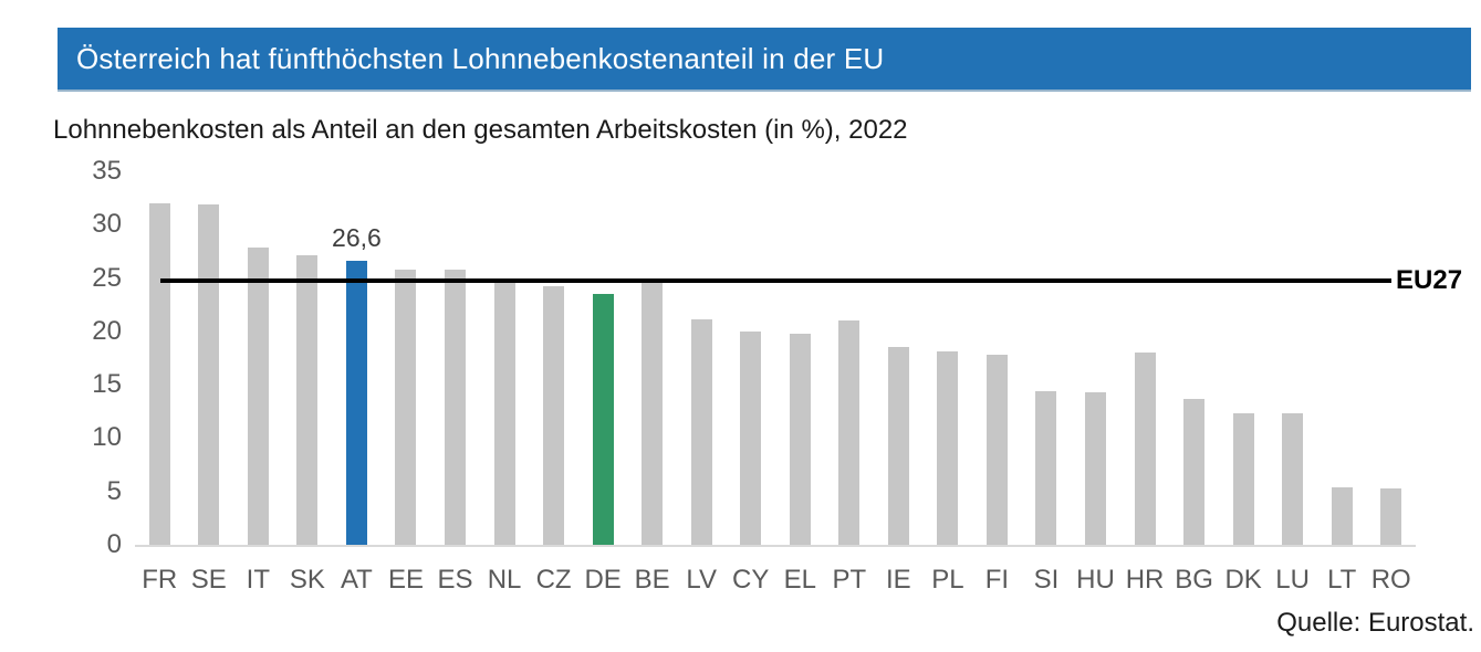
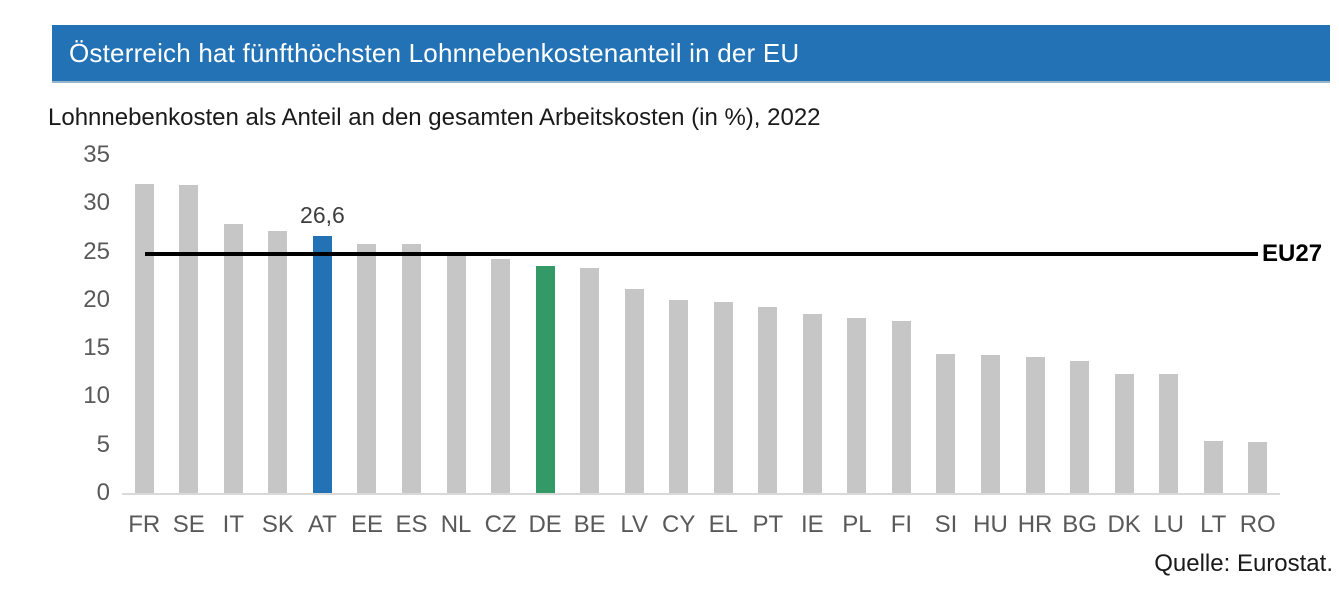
BE: 25 -> 23
PT: 21 -> 19
HR: 18 -> 14
